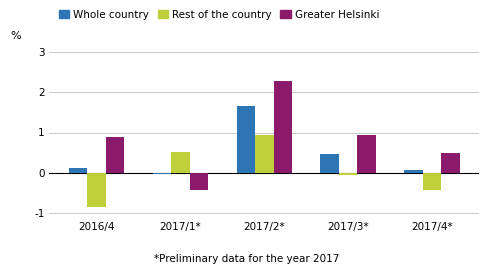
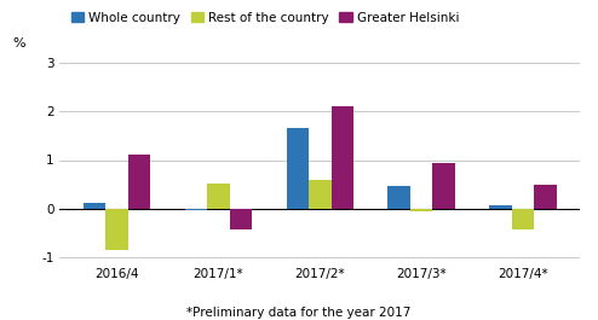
Greater Helsinki/2016/4: 0.88 -> 1.10
Rest of the country/2017/2*: 0.95 -> 0.60
Greater Helsinki/2017/2*: 2.28 -> 2.10
